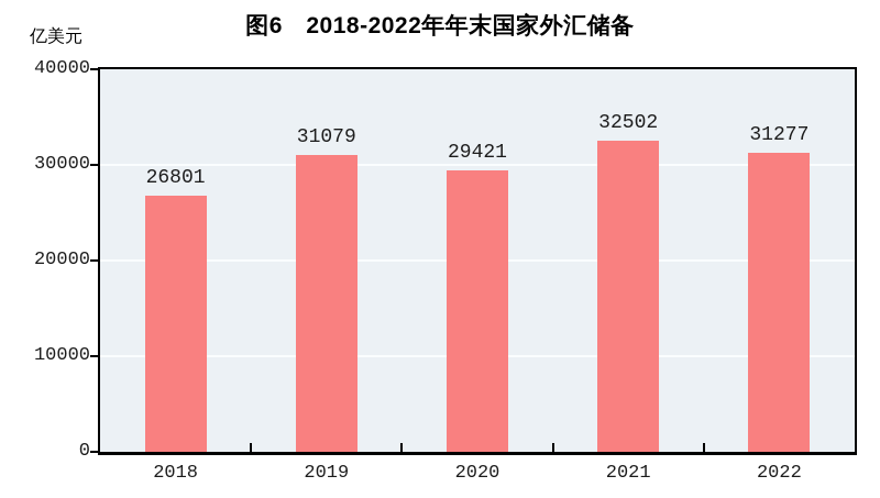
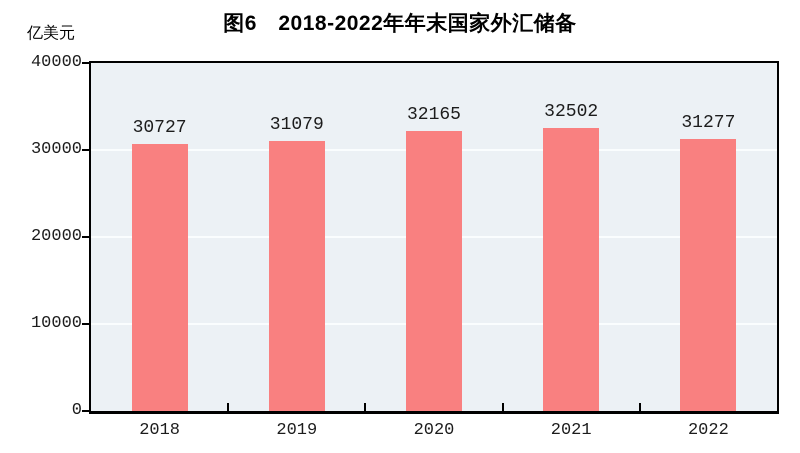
2018: 26801 -> 30727
2020: 29421 -> 32165
